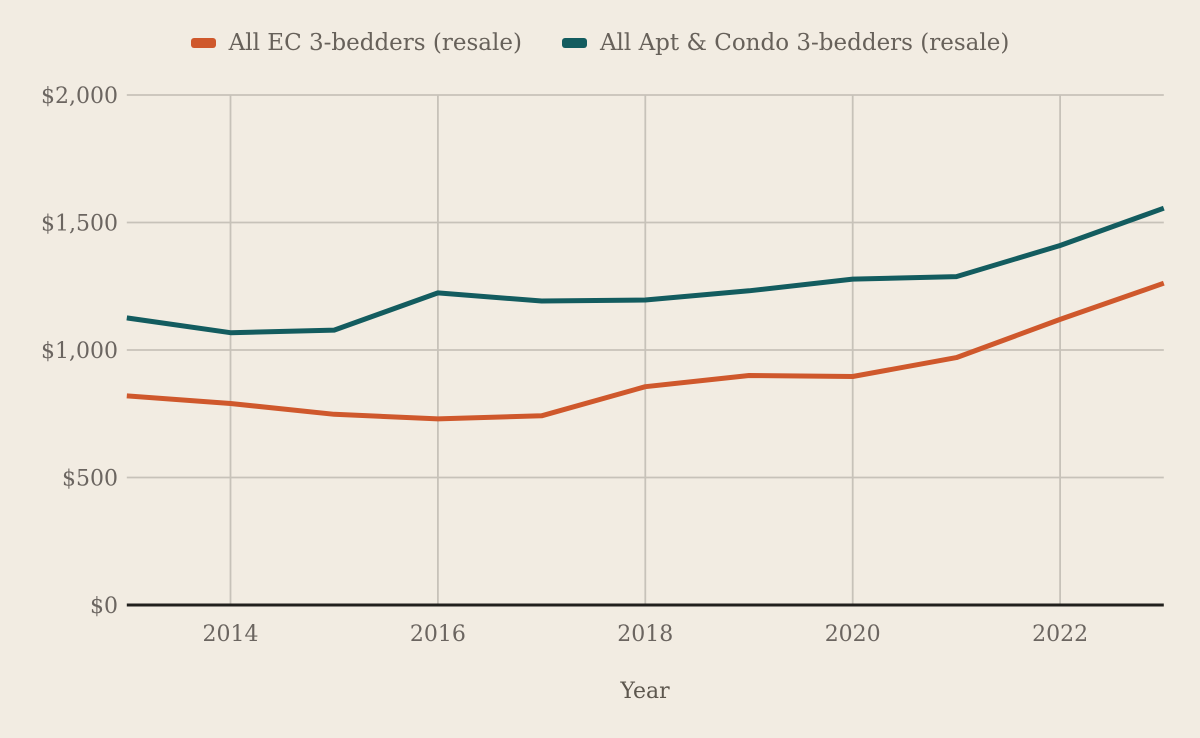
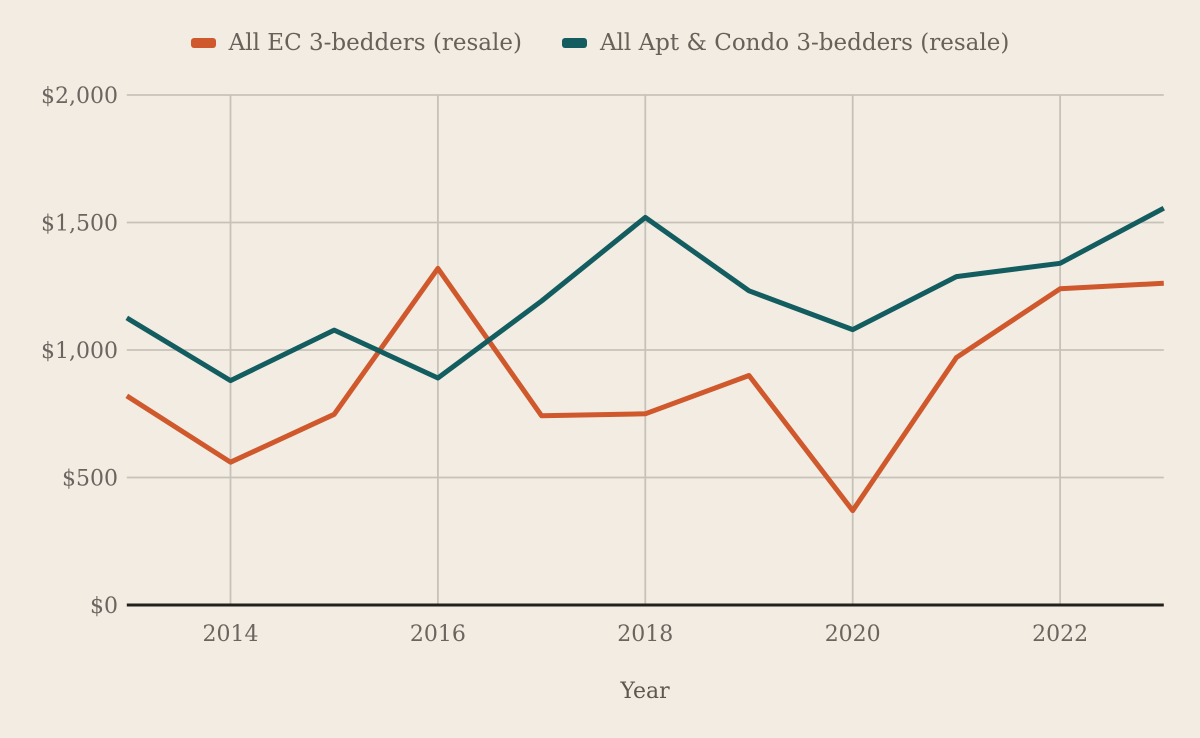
All EC 3-bedders (resale)/2014: $790 -> $560
All Apt & Condo 3-bedders (resale)/2014: $1070 -> $880
All EC 3-bedders (resale)/2016: $730 -> $1320
All Apt & Condo 3-bedders (resale)/2016: $1220 -> $890
All EC 3-bedders (resale)/2018: $860 -> $750
All Apt & Condo 3-bedders (resale)/2018: $1200 -> $1520
All EC 3-bedders (resale)/2020: $900 -> $370
All Apt & Condo 3-bedders (resale)/2020: $1280 -> $1080
All EC 3-bedders (resale)/2022: $1120 -> $1240
All Apt & Condo 3-bedders (resale)/2022: $1410 -> $1340
